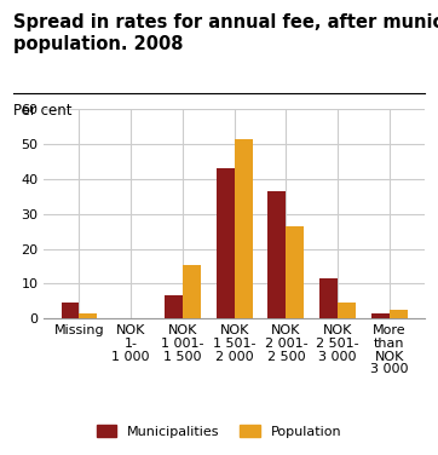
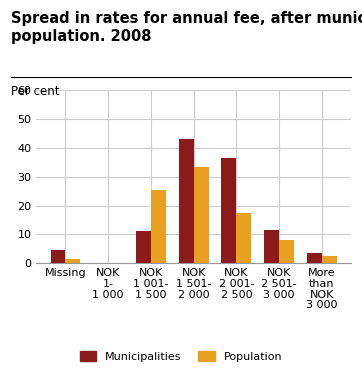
Municipalities/NOK 1 001- 1 500: 6.5 -> 11.0
Population/NOK 1 001- 1 500: 15.5 -> 25.5
Population/NOK 1 501- 2 000: 51.5 -> 33.5
Population/NOK 2 001- 2 500: 26.5 -> 17.5
Population/NOK 2 501- 3 000: 4.5 -> 8.0
Municipalities/More than NOK 3 000: 1.5 -> 3.5
